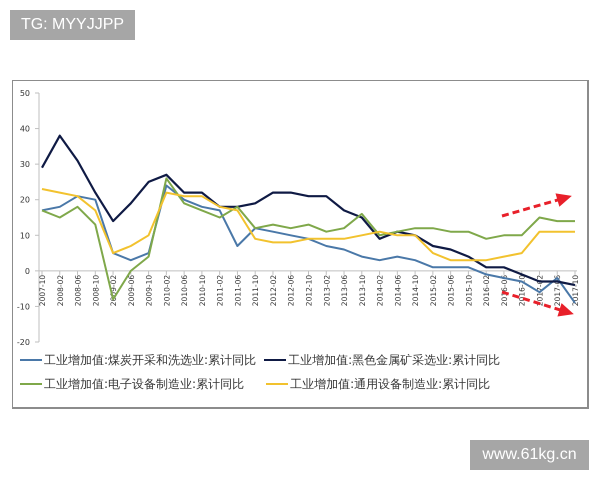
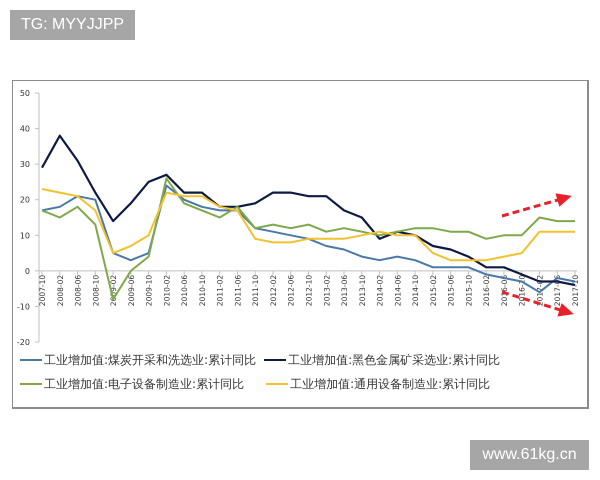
工业增加值:煤炭开采和洗选业:累计同比/2011-06: 7 -> 17
工业增加值:电子设备制造业:累计同比/2013-10: 16 -> 11
工业增加值:煤炭开采和洗选业:累计同比/2017-10: -9 -> -3
